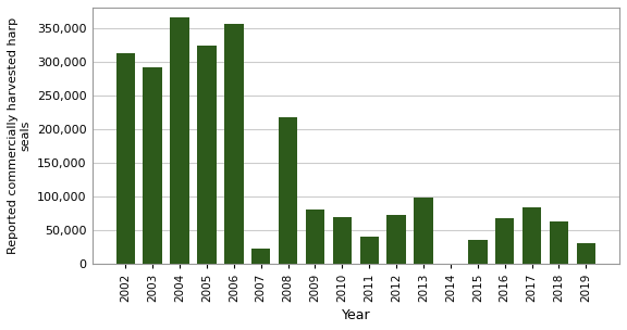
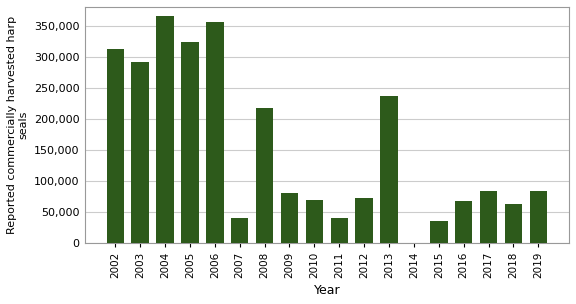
2007: 22,000 -> 40,000
2013: 98,000 -> 236,000
2019: 30,000 -> 84,000
